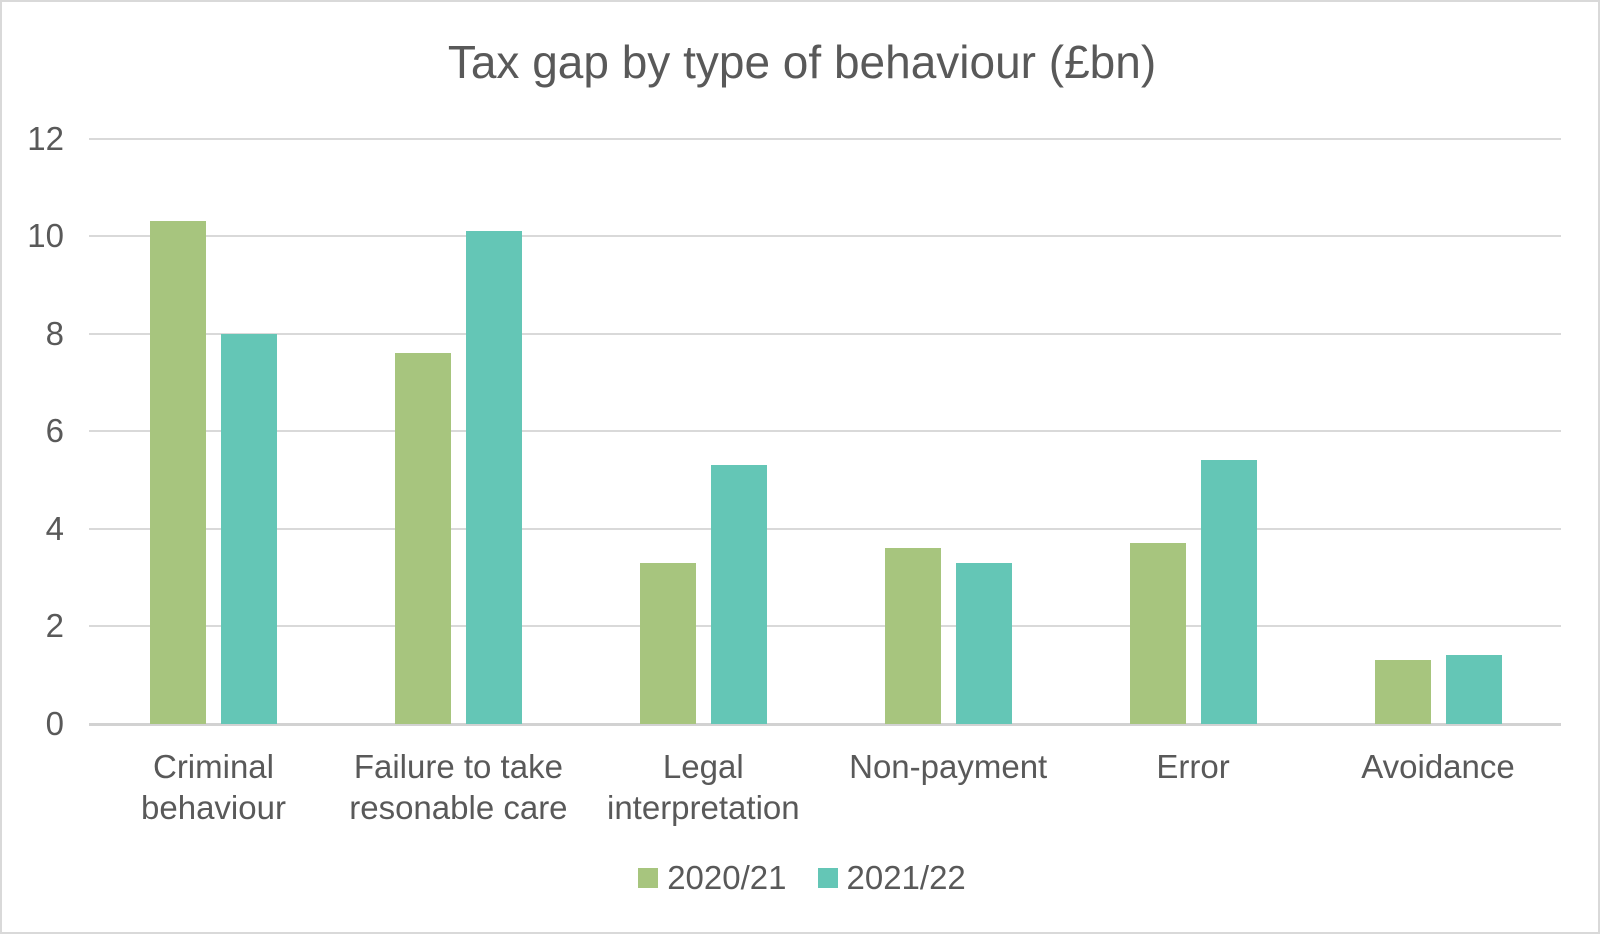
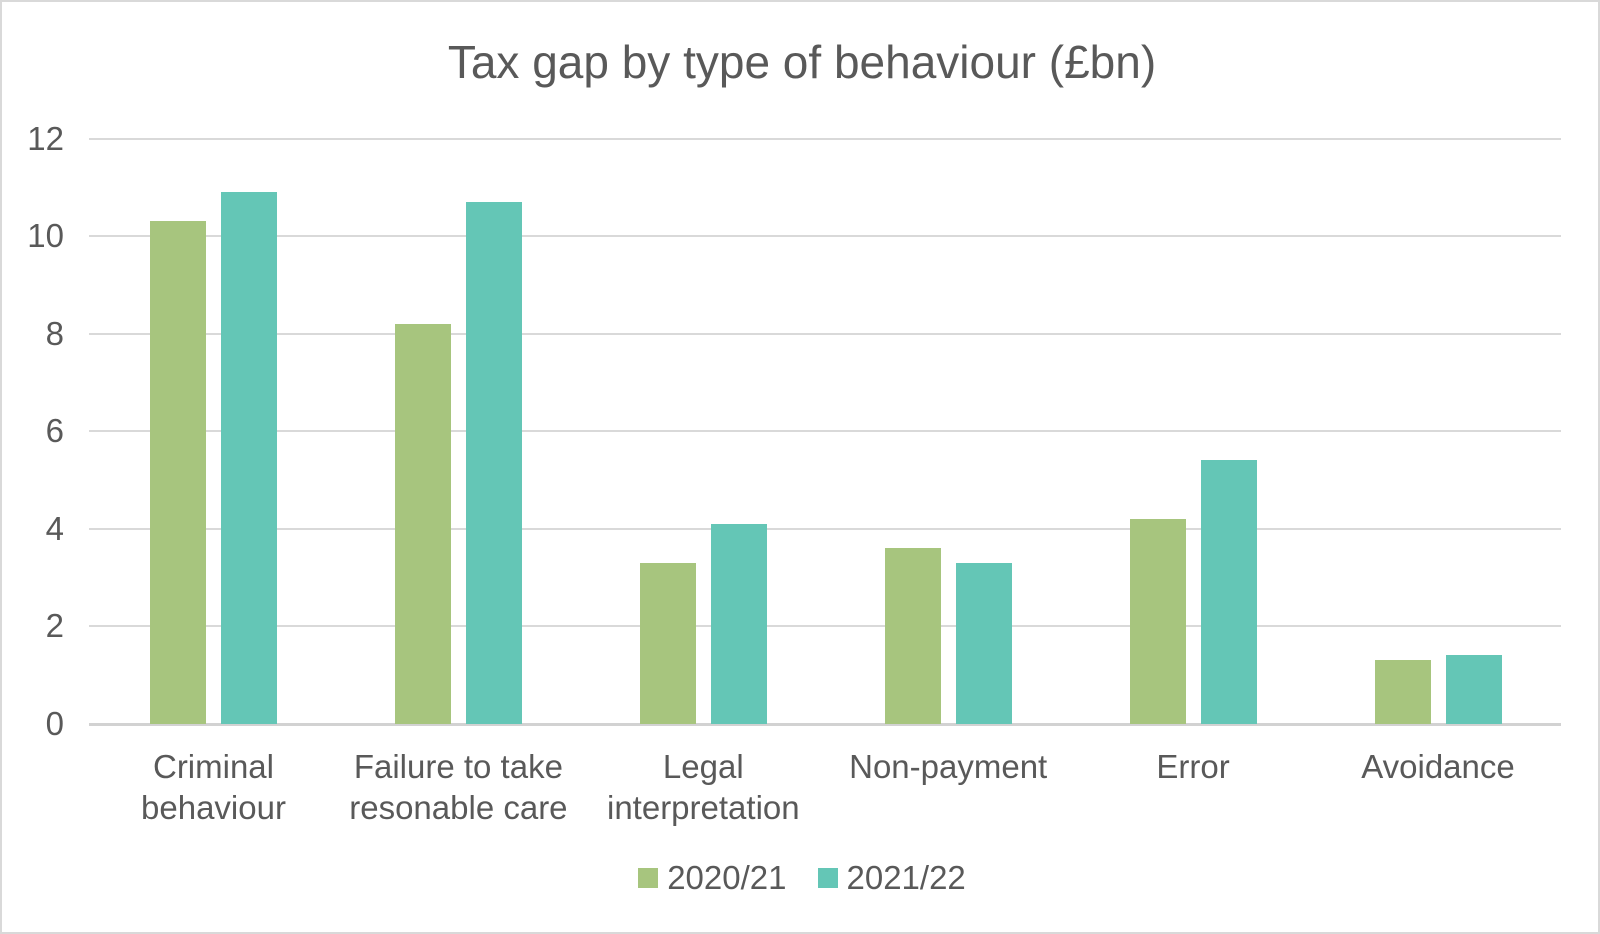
2021/22/Criminal behaviour: 8.0 -> 10.9
2020/21/Failure to take resonable care: 7.6 -> 8.2
2021/22/Failure to take resonable care: 10.1 -> 10.7
2021/22/Legal interpretation: 5.3 -> 4.1
2020/21/Error: 3.7 -> 4.2
